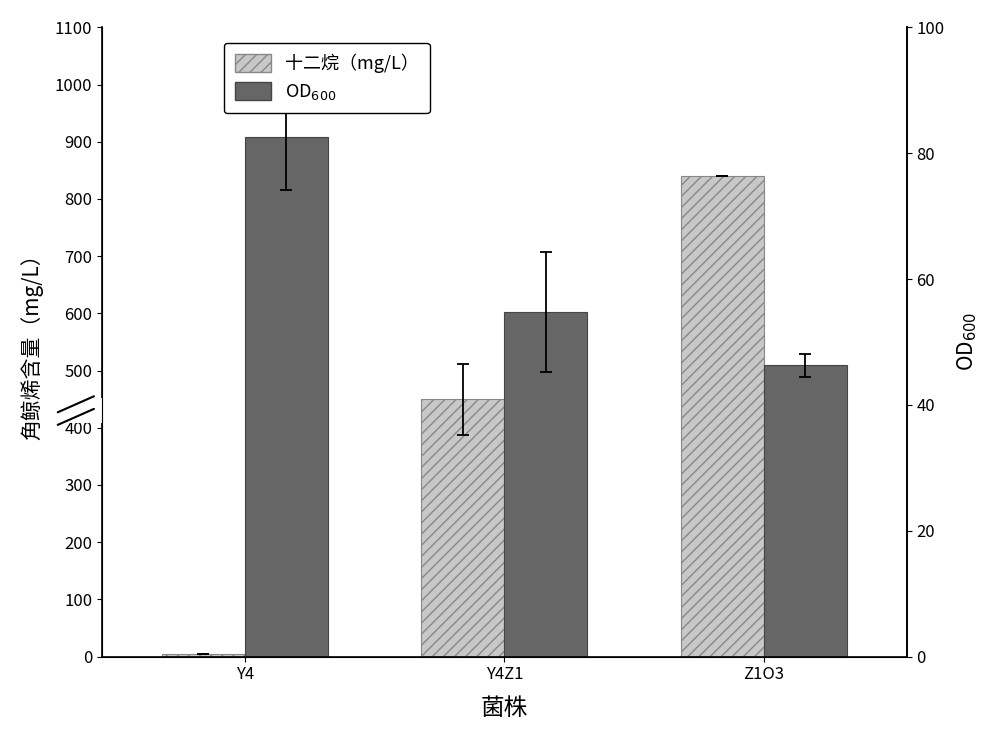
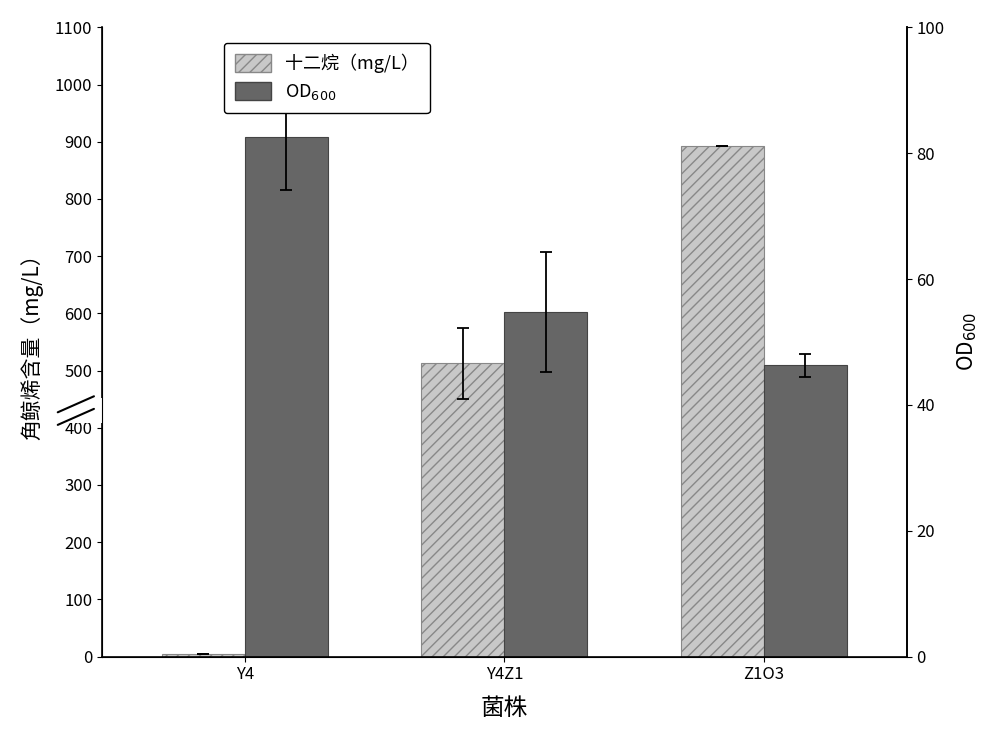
十二烷（mg/L）/Y4Z1: 450 -> 513
十二烷（mg/L）/Z1O3: 840 -> 893
